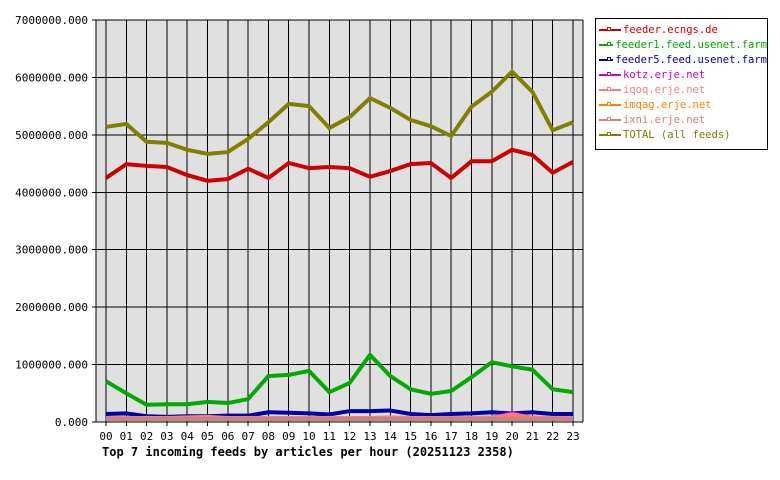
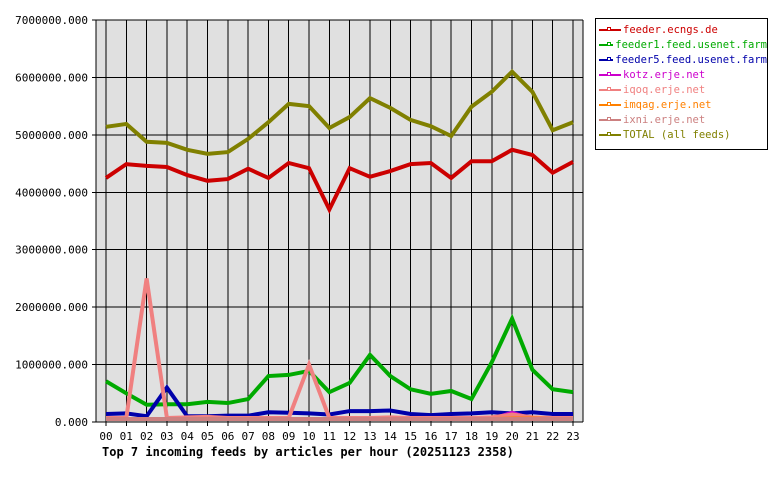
iqoq.erje.net/02: 100000 -> 2500000
feeder5.feed.usenet.farm/03: 100000 -> 600000
iqoq.erje.net/10: 100000 -> 1000000
feeder.ecngs.de/11: 4400000 -> 3700000
feeder1.feed.usenet.farm/18: 800000 -> 400000
feeder1.feed.usenet.farm/20: 1000000 -> 1800000
